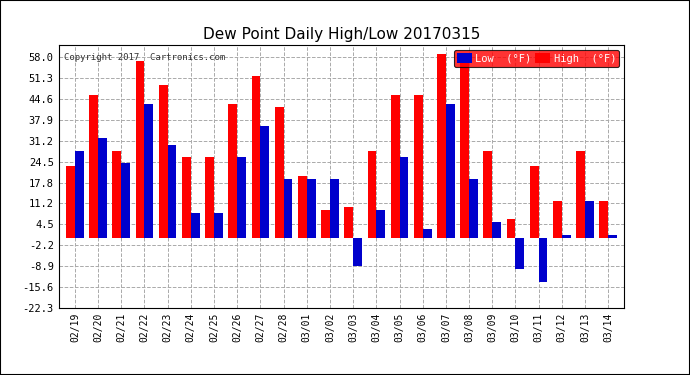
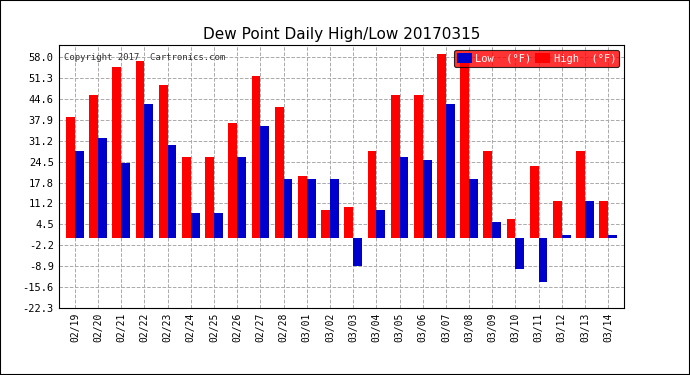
High (°F)/02/19: 23 -> 39
High (°F)/02/21: 28 -> 55
High (°F)/02/26: 43 -> 37
Low (°F)/03/06: 3 -> 25
